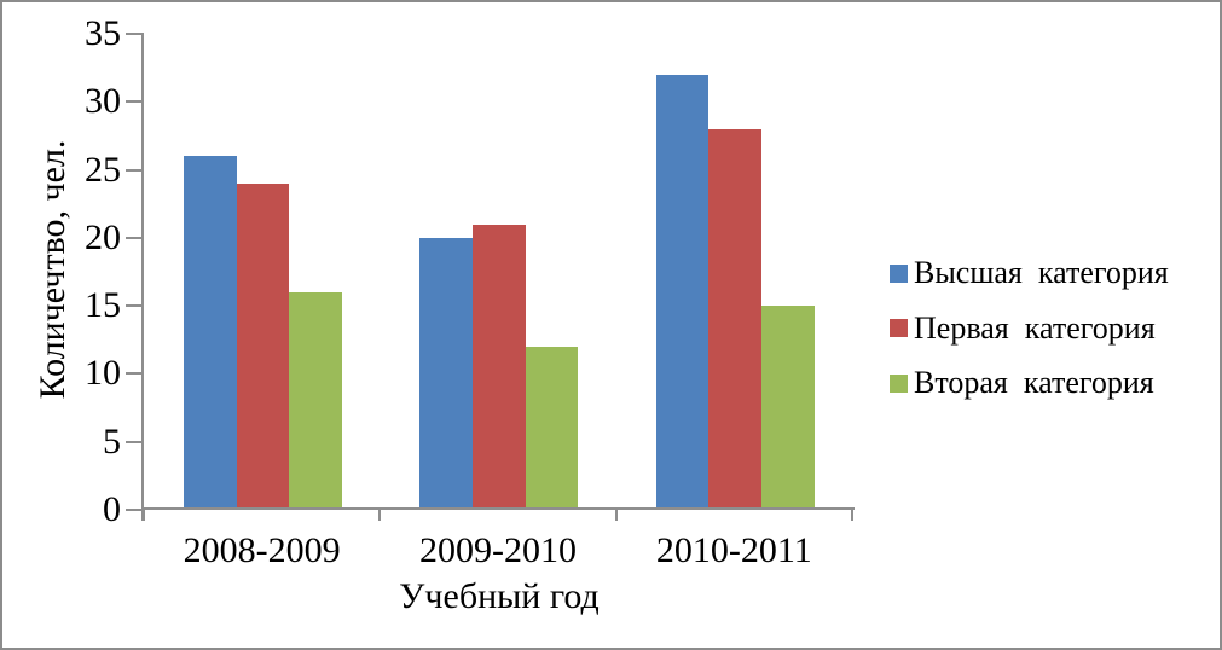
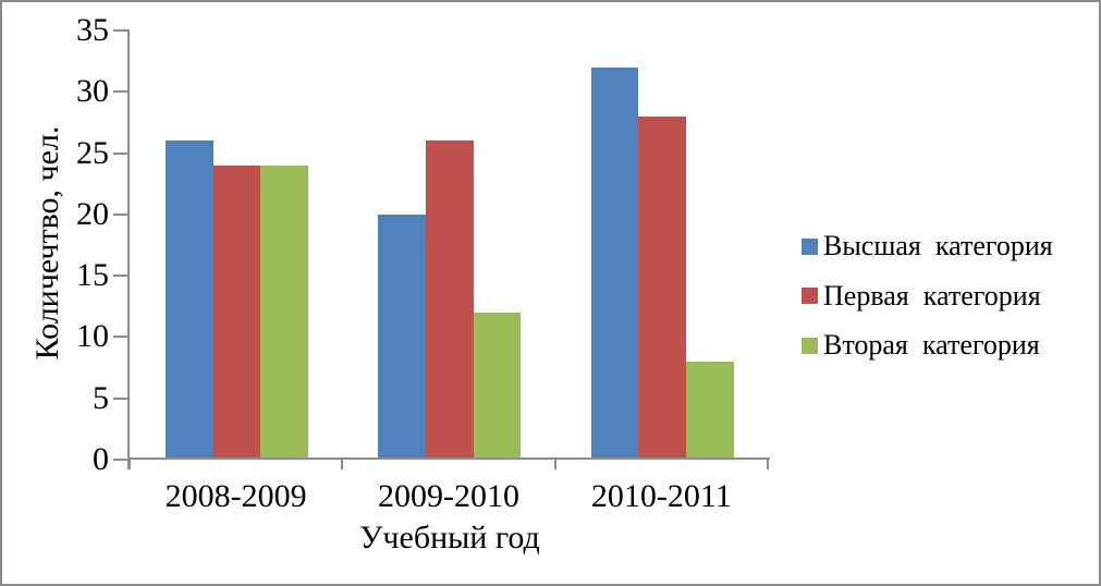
Вторая категория/2008-2009: 16 -> 24
Первая категория/2009-2010: 21 -> 26
Вторая категория/2010-2011: 15 -> 8
